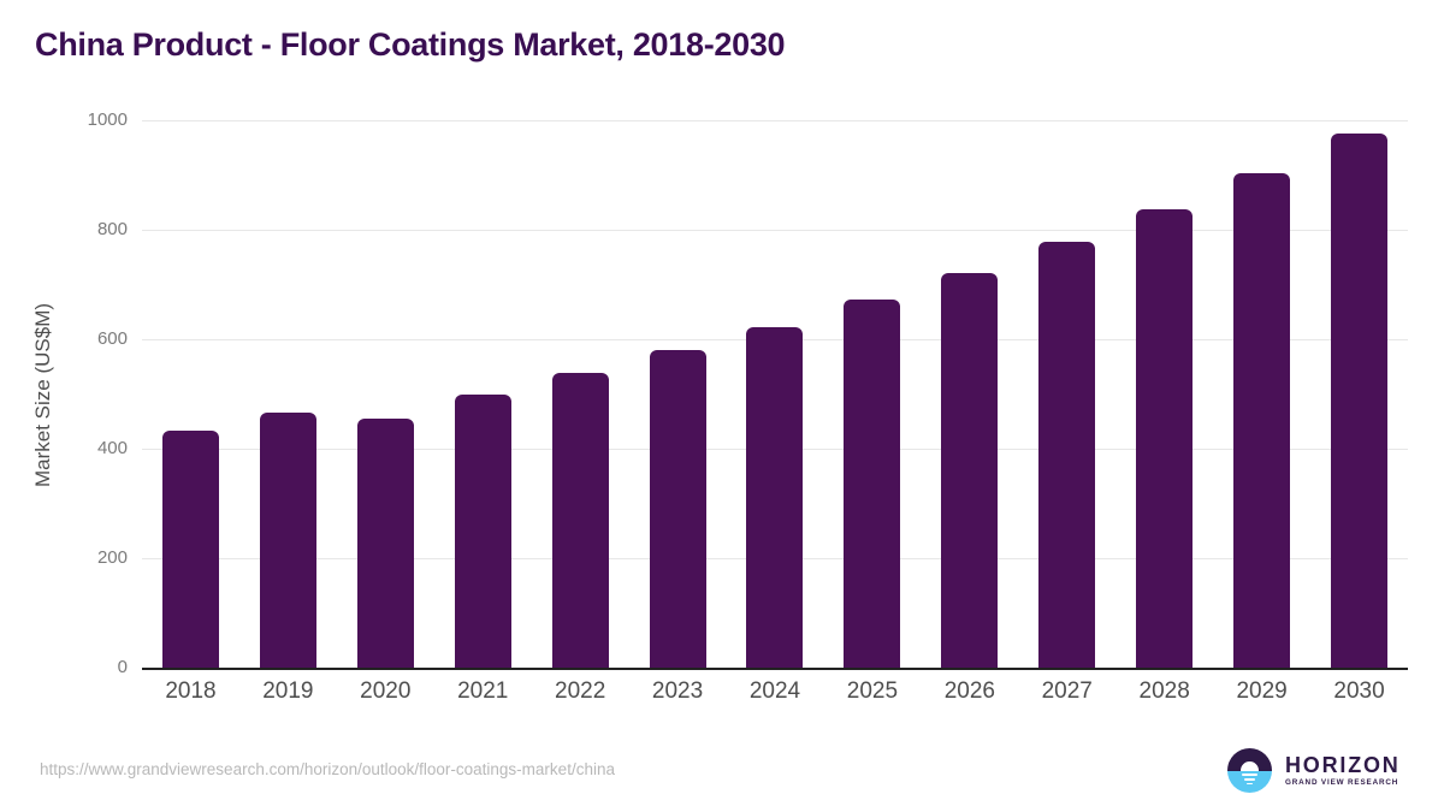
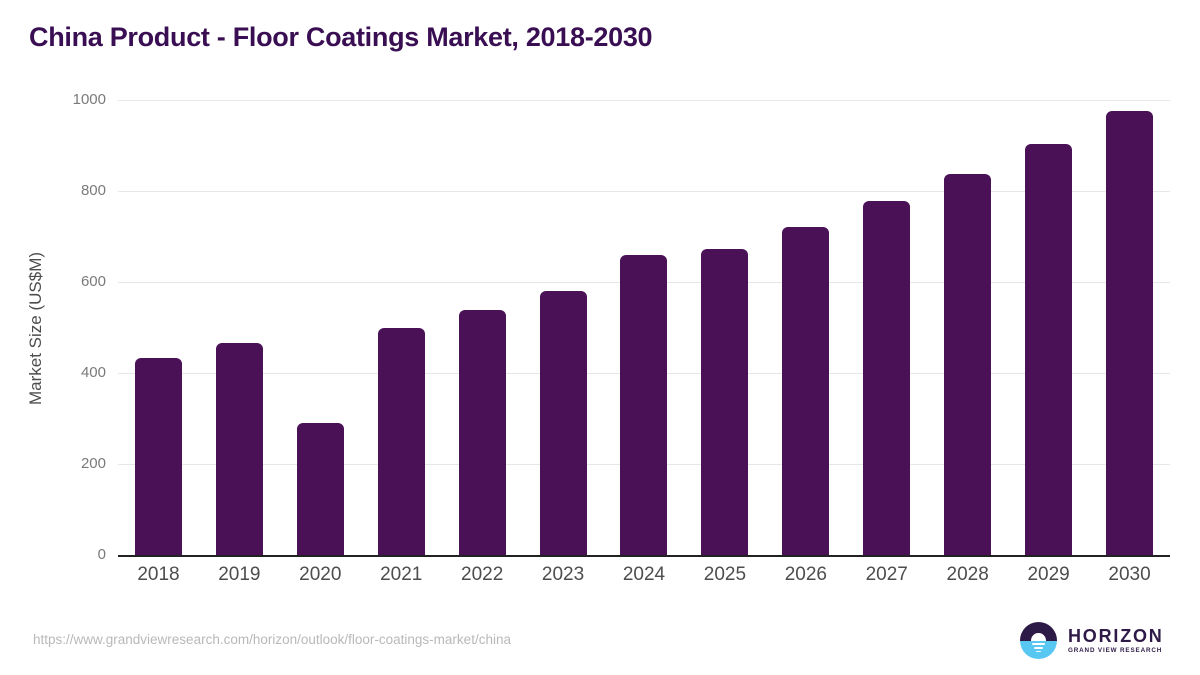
2020: 460 -> 290
2024: 620 -> 660
